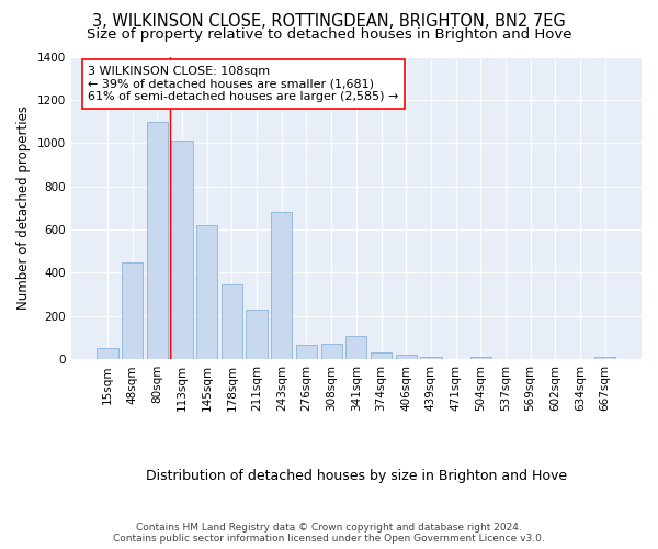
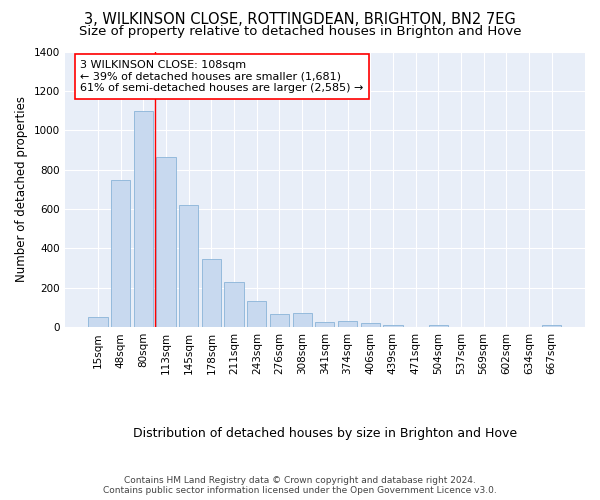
48sqm: 450 -> 750
113sqm: 1010 -> 860
243sqm: 680 -> 130
341sqm: 110 -> 30
